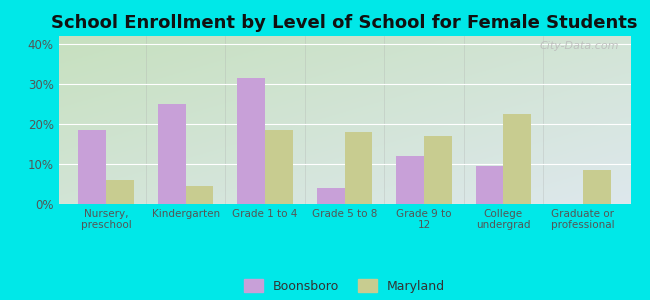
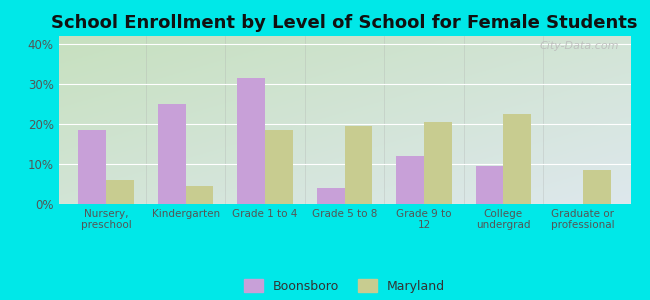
Maryland/Grade 5 to 8: 18.0% -> 19.5%
Maryland/Grade 9 to 12: 17.0% -> 20.5%
